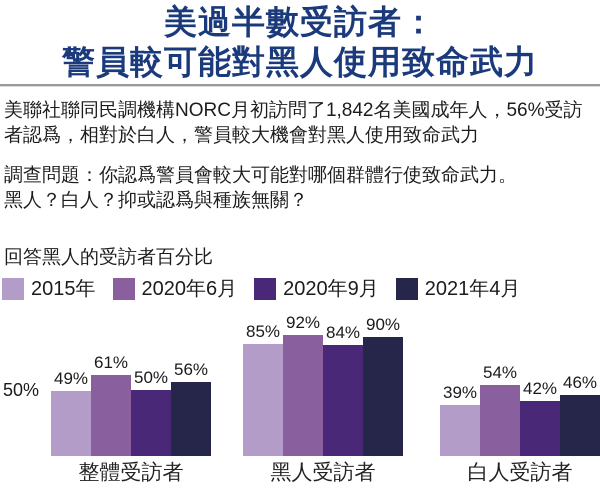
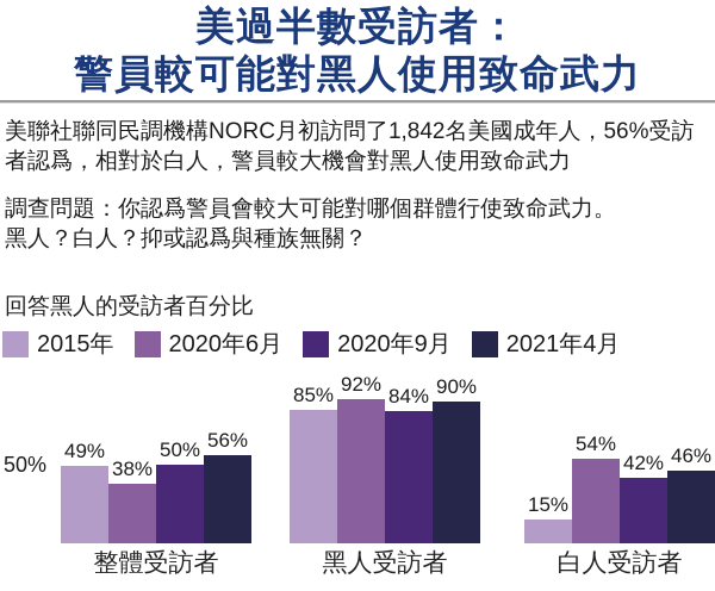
2020年6月/整體受訪者: 61% -> 38%
2015年/白人受訪者: 39% -> 15%
